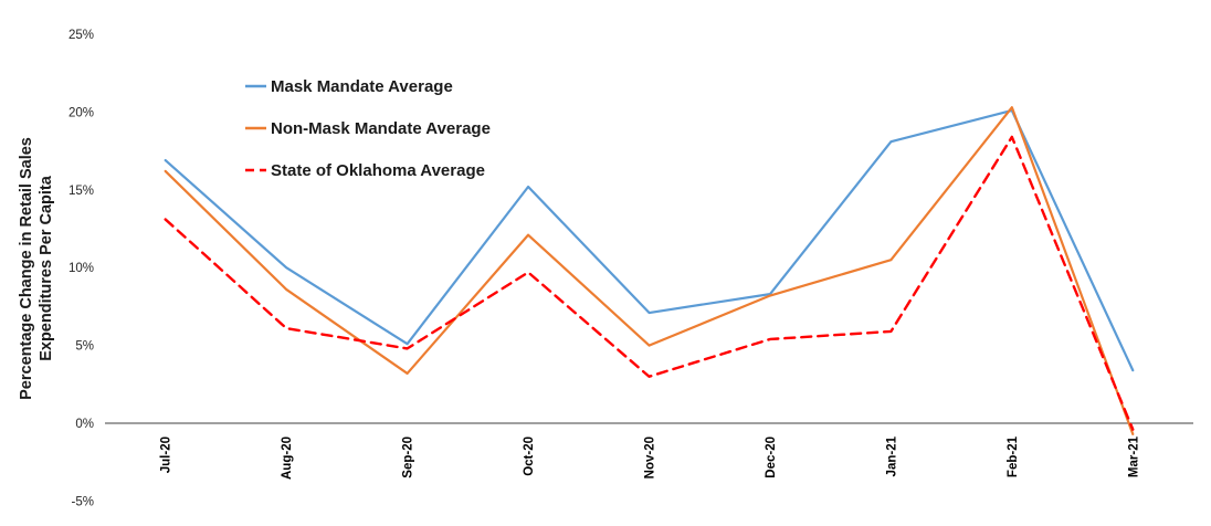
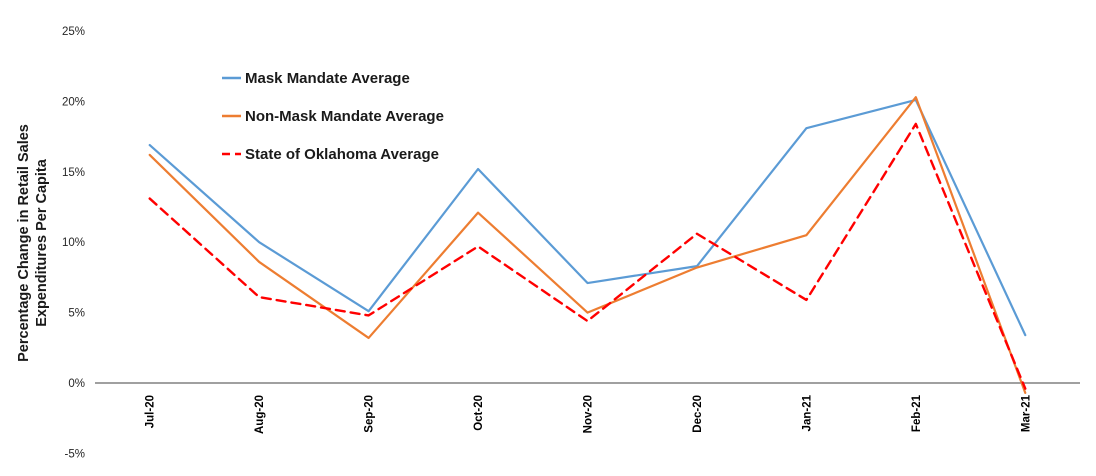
State of Oklahoma Average/Nov-20: 3.0% -> 4.4%
State of Oklahoma Average/Dec-20: 5.4% -> 10.6%
